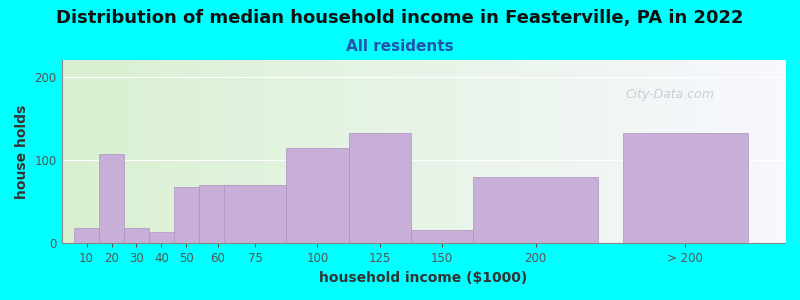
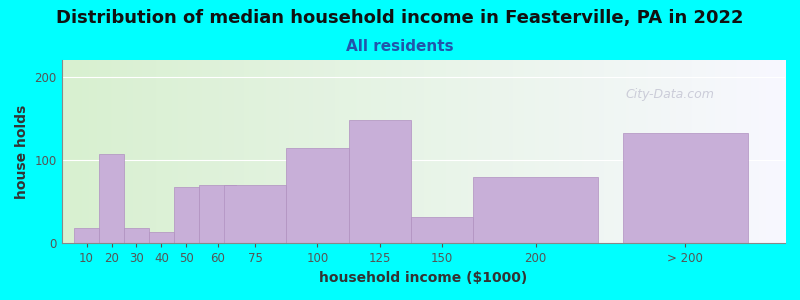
125: 132 -> 148
150: 16 -> 32
